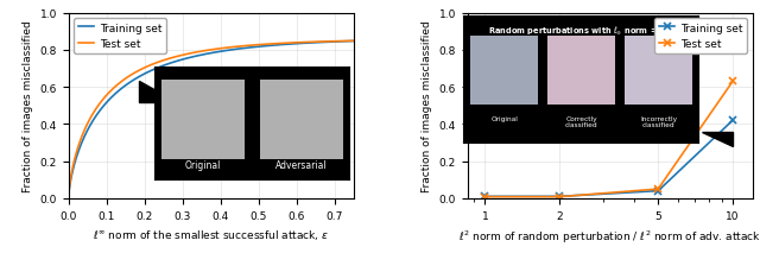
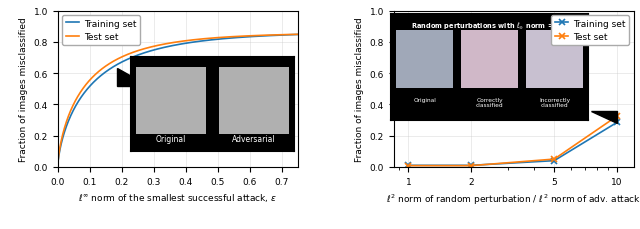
Training set/10: 0.42 -> 0.28
Test set/10: 0.63 -> 0.33
